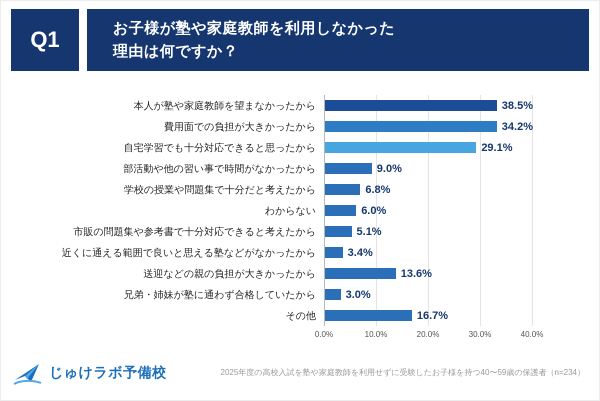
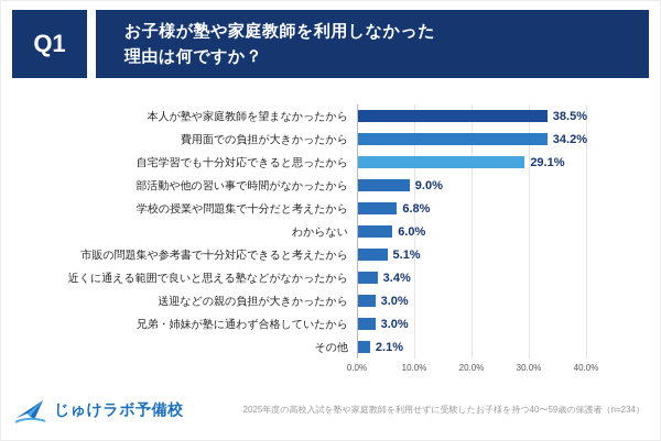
送迎などの親の負担が大きかったから: 13.6% -> 3.0%
その他: 16.7% -> 2.1%
